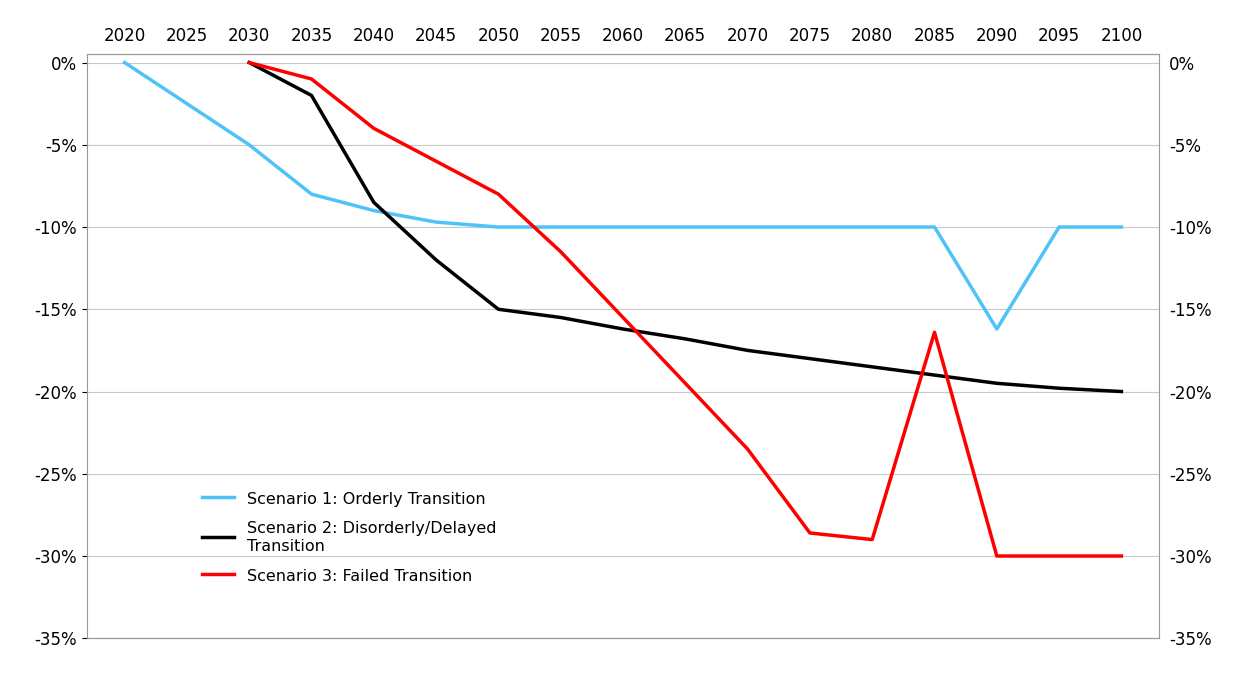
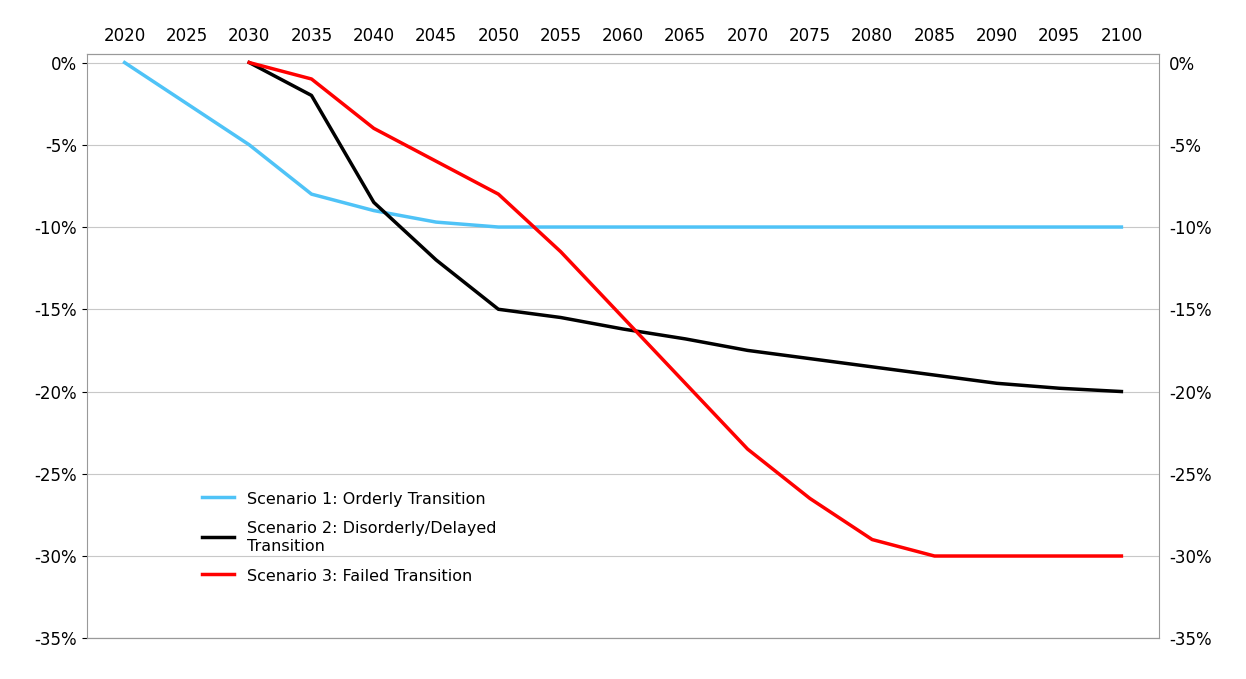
Scenario 3: Failed Transition/2075: -28.6% -> -26.5%
Scenario 3: Failed Transition/2085: -16.4% -> -30.0%
Scenario 1: Orderly Transition/2090: -16.2% -> -10.0%
